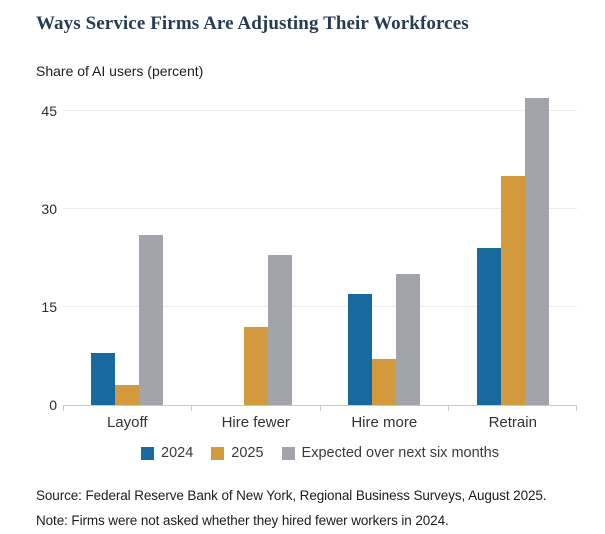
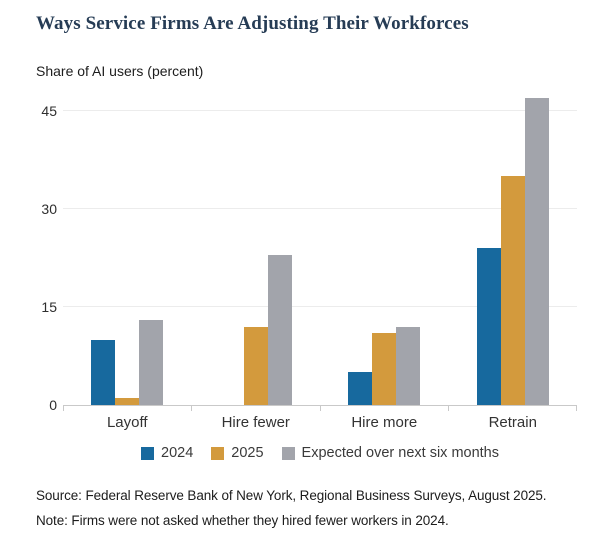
2024/Layoff: 8 -> 10
2025/Layoff: 3 -> 1
Expected over next six months/Layoff: 26 -> 13
2024/Hire more: 17 -> 5
2025/Hire more: 7 -> 11
Expected over next six months/Hire more: 20 -> 12
